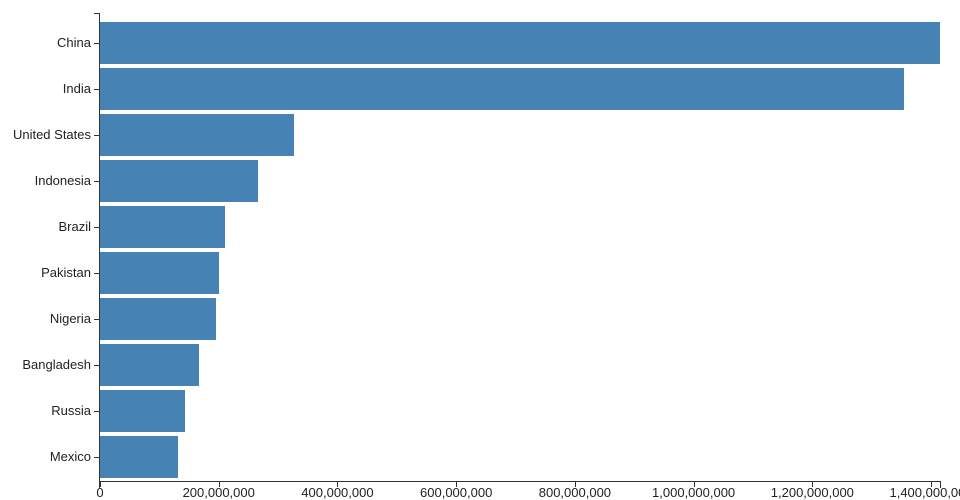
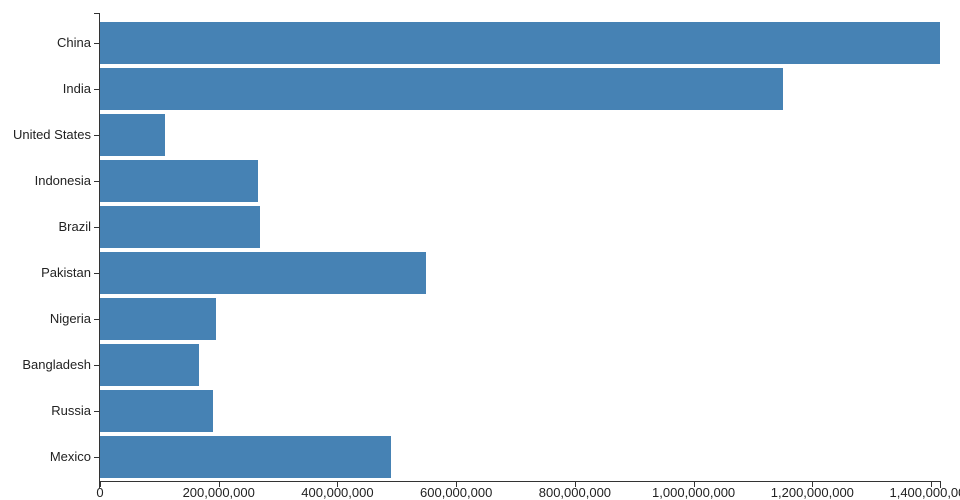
India: 1350000000 -> 1150000000
United States: 330000000 -> 110000000
Brazil: 210000000 -> 270000000
Pakistan: 200000000 -> 550000000
Russia: 140000000 -> 190000000
Mexico: 130000000 -> 490000000
